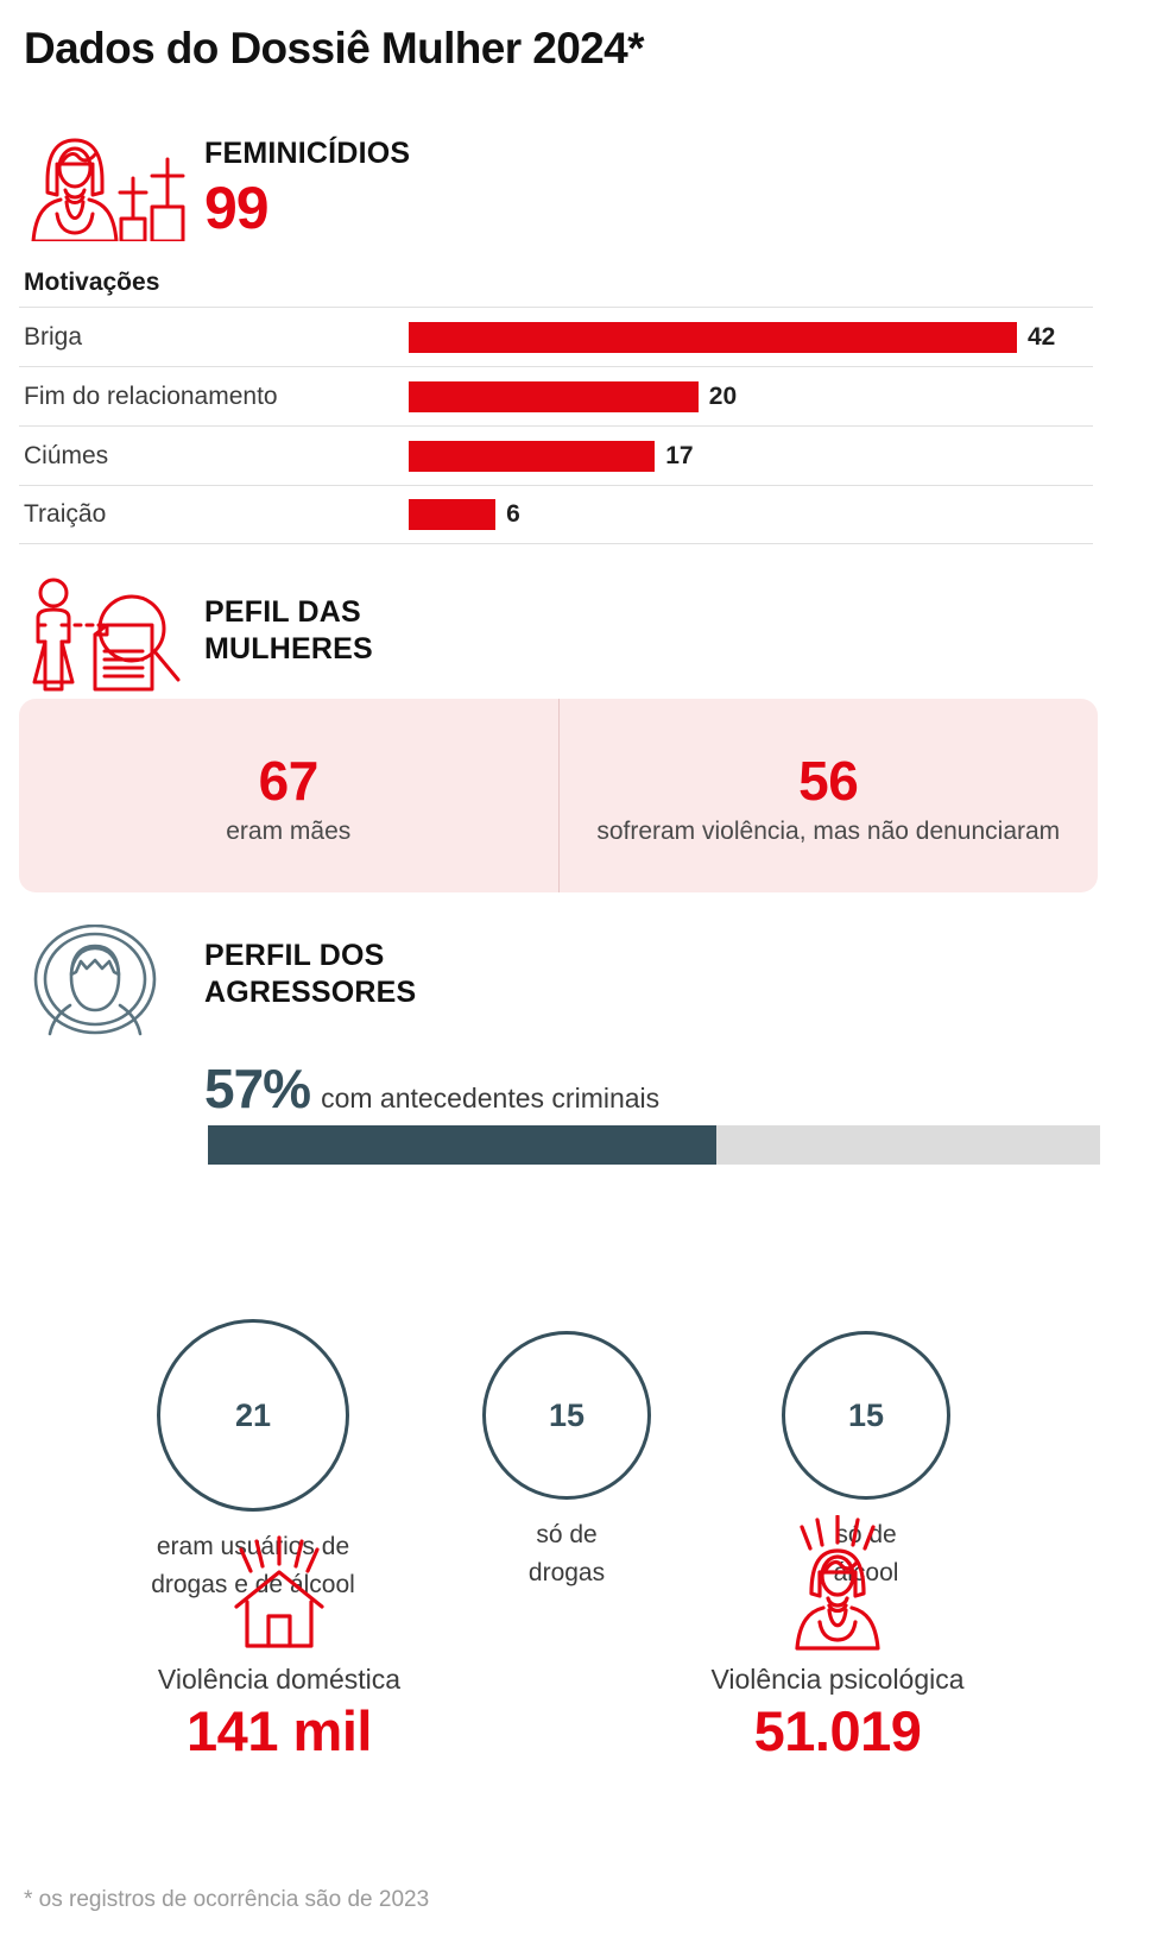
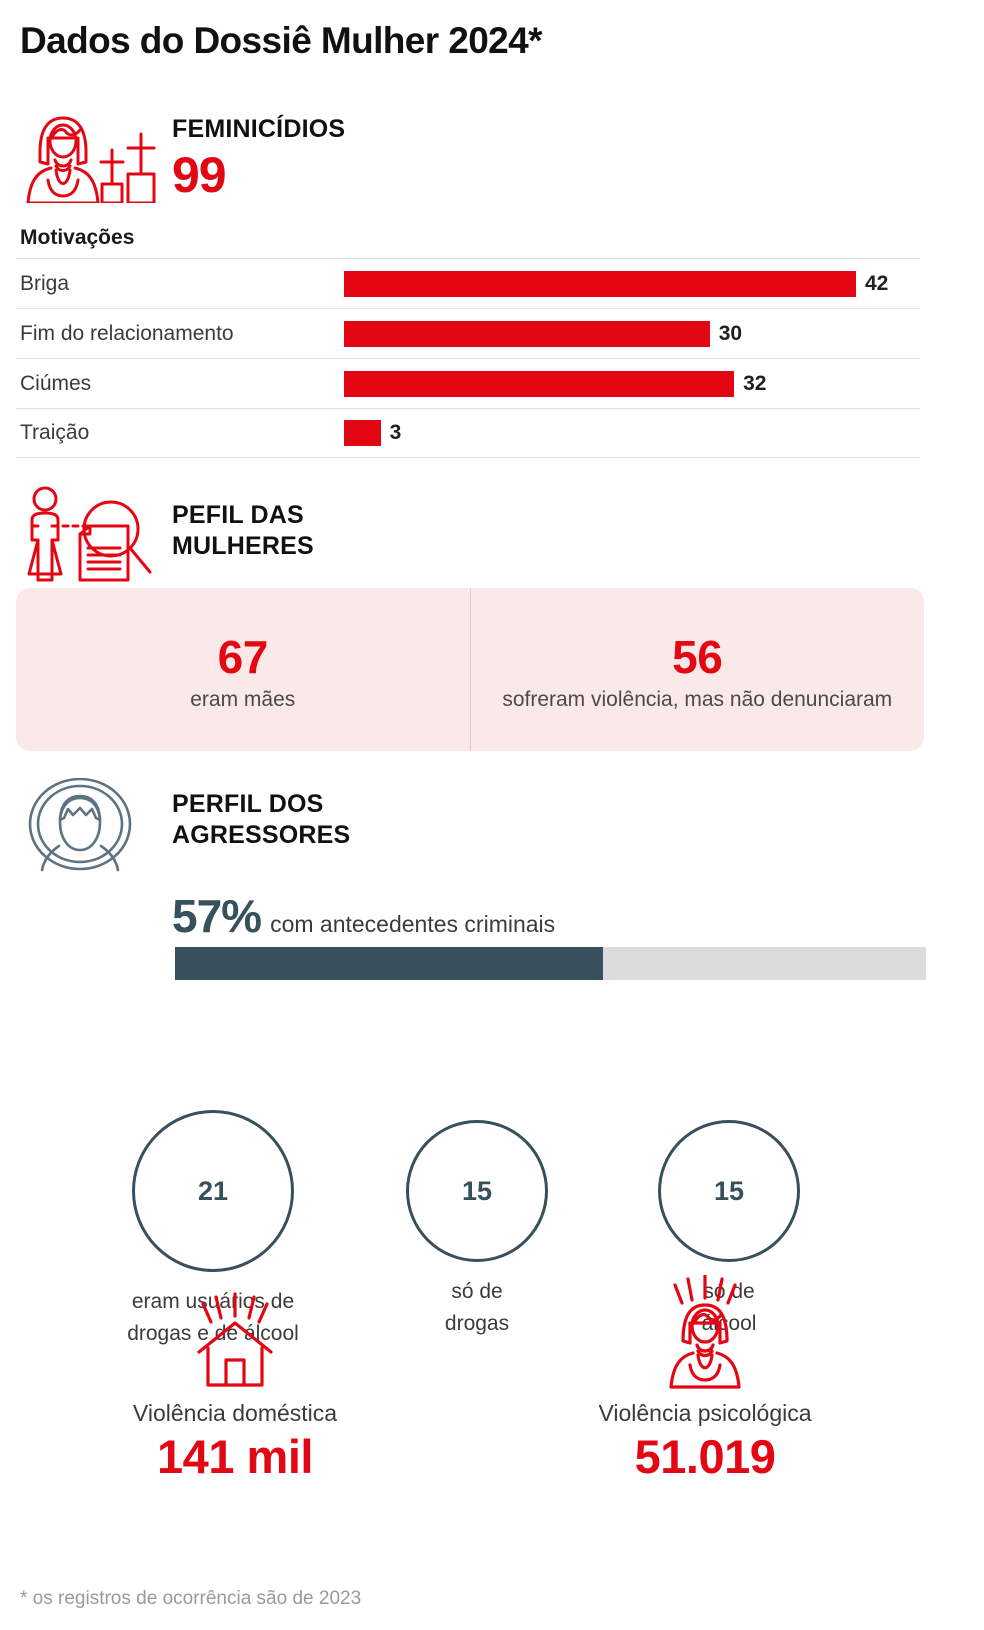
Fim do relacionamento: 20 -> 30
Ciúmes: 17 -> 32
Traição: 6 -> 3
